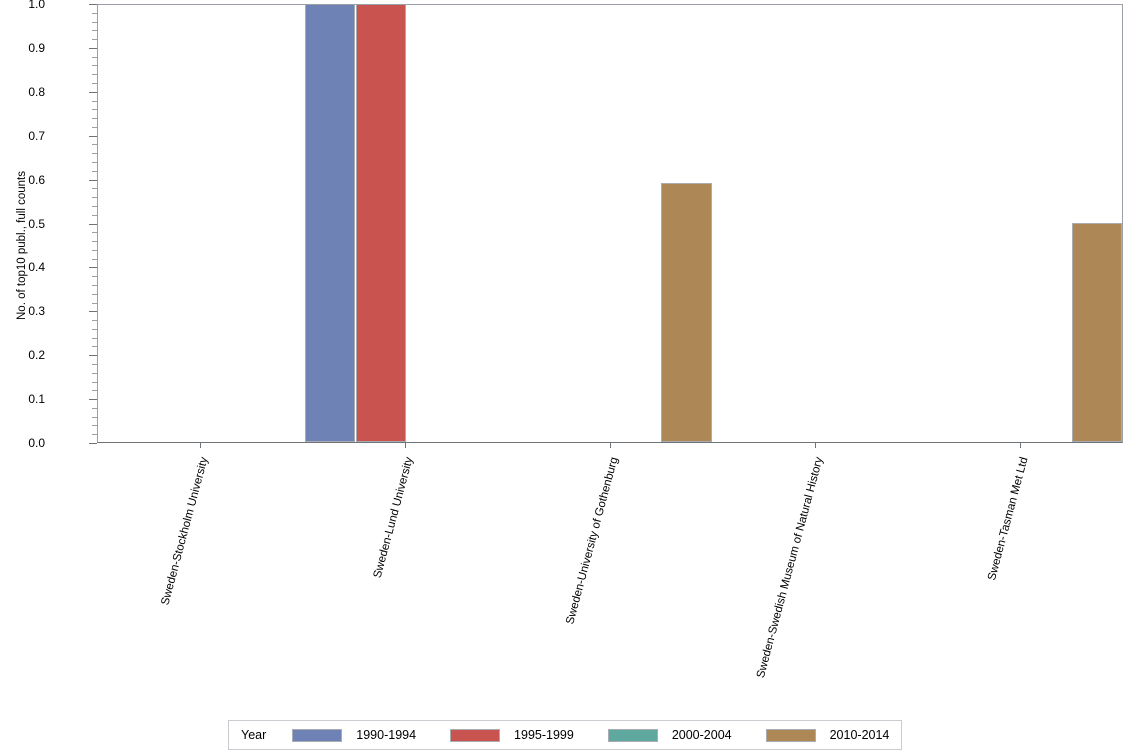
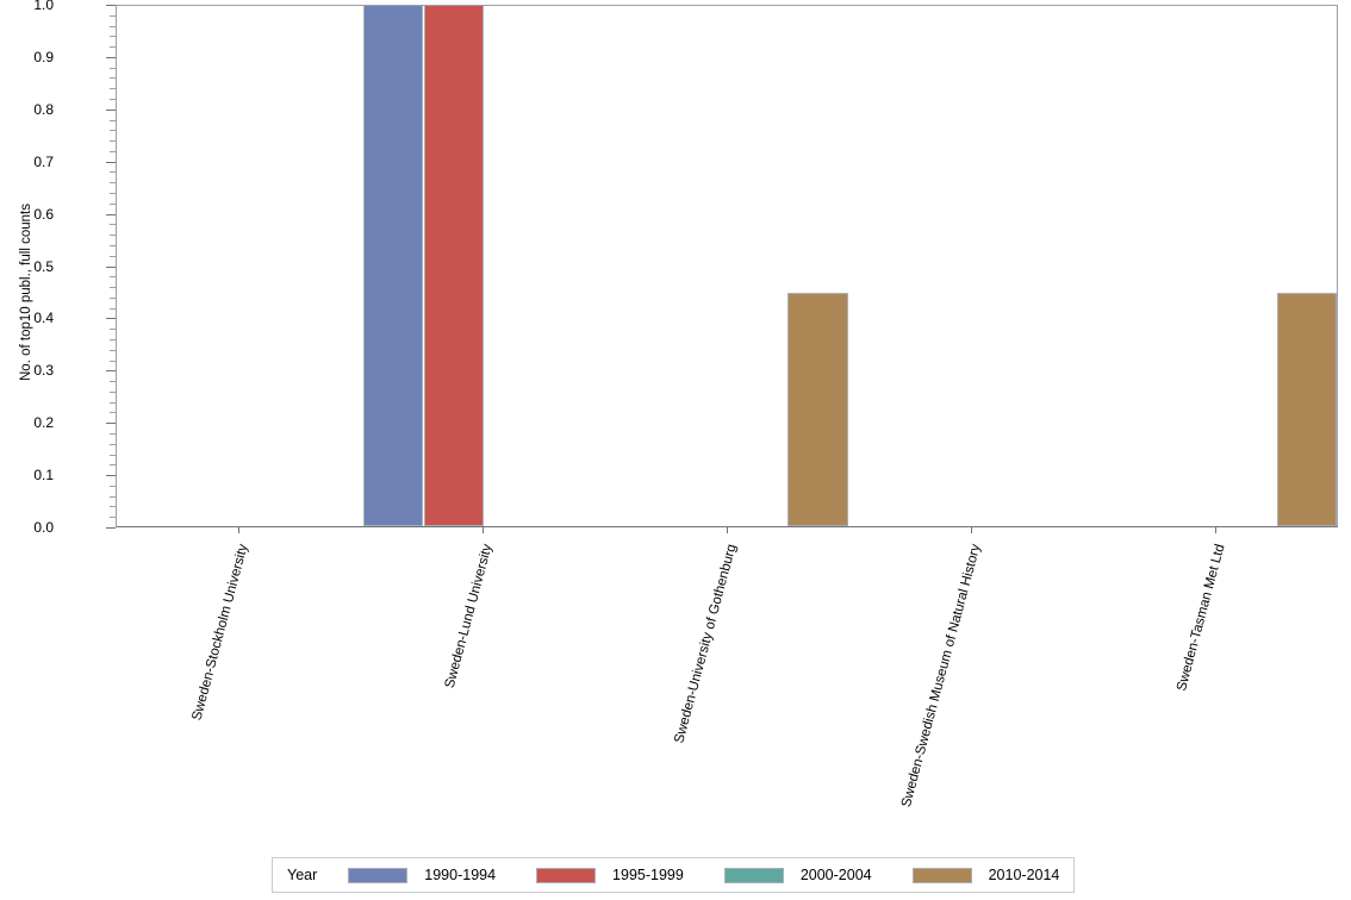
2010-2014/Sweden-University of Gothenburg: 0.59 -> 0.45
2010-2014/Sweden-Tasman Met Ltd: 0.50 -> 0.45
